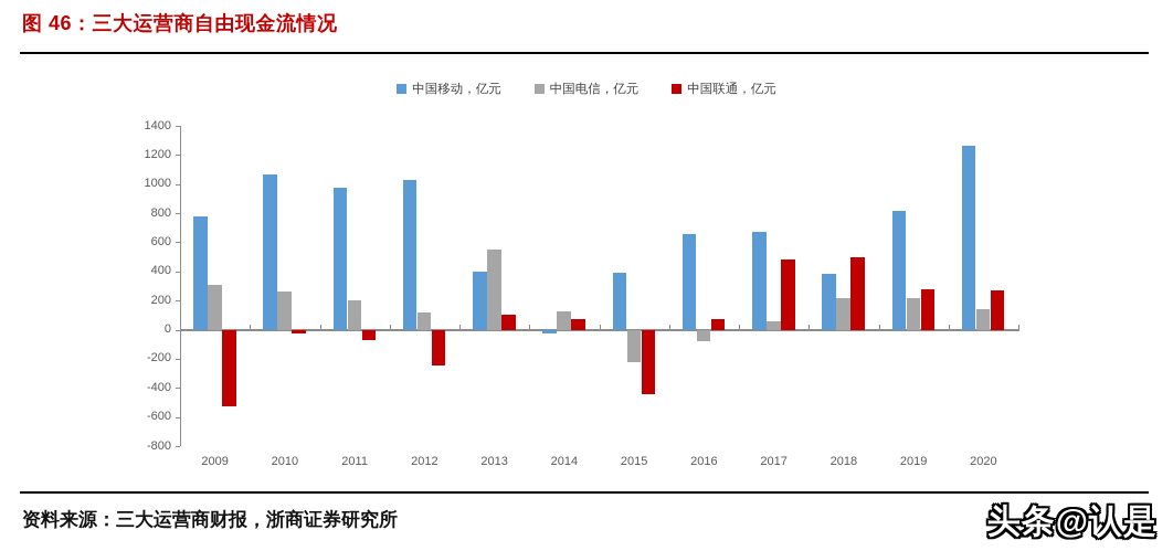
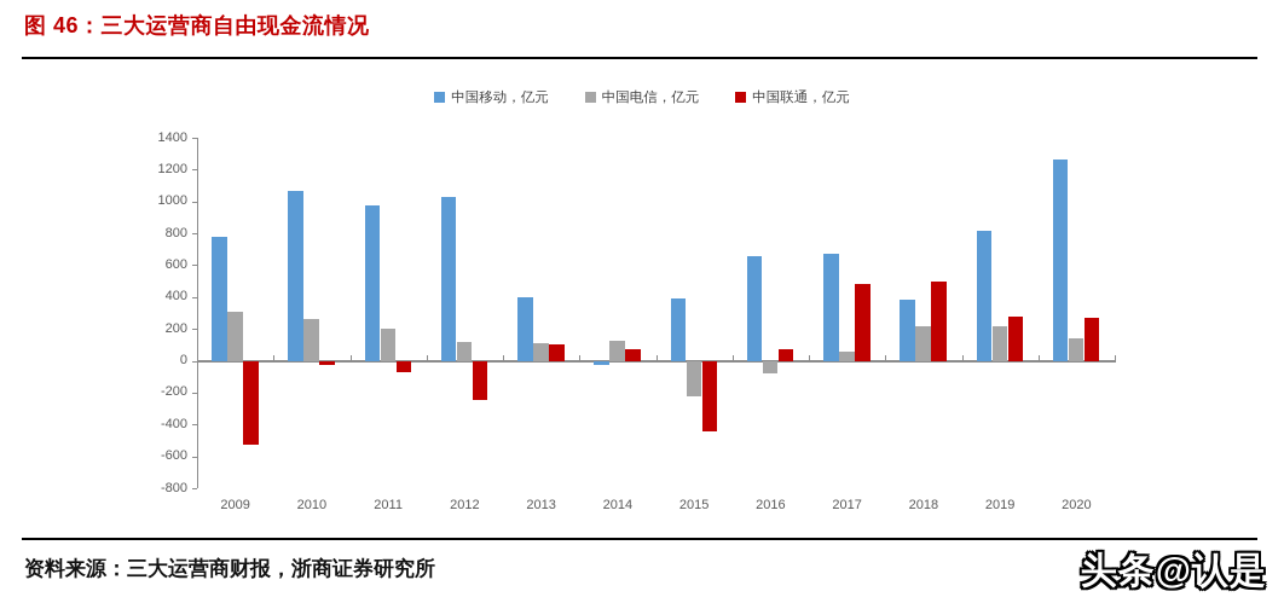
中国电信，亿元/2013: 550 -> 110
